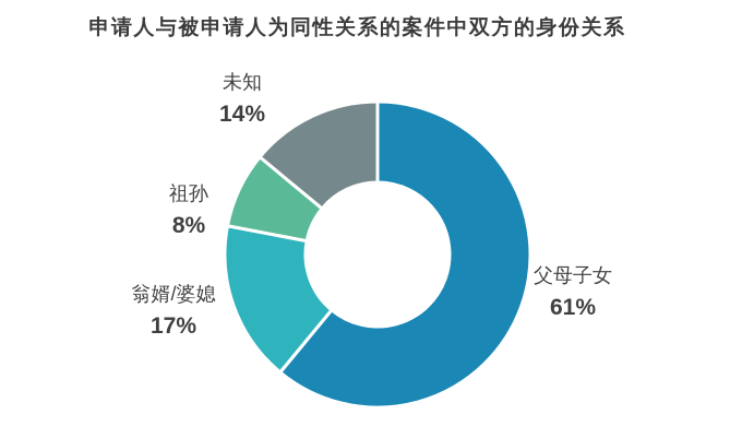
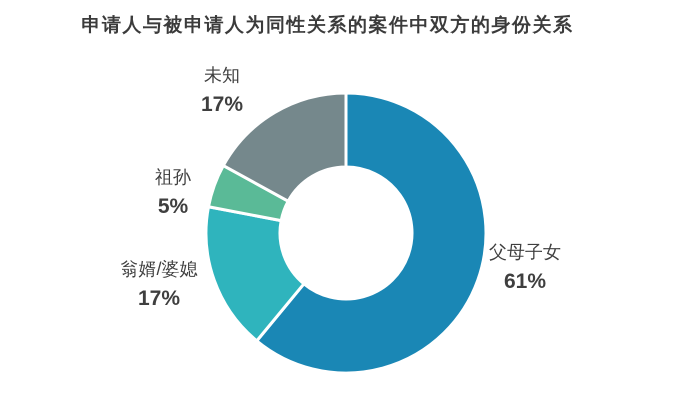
祖孙: 8% -> 5%
未知: 14% -> 17%
